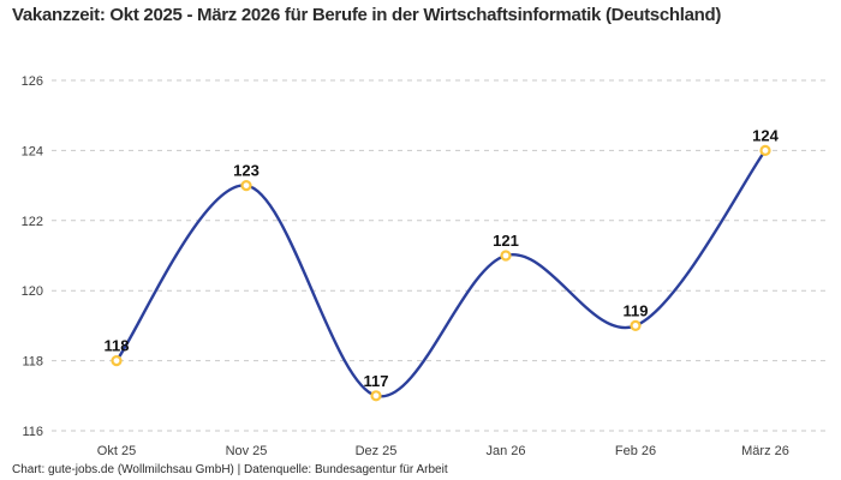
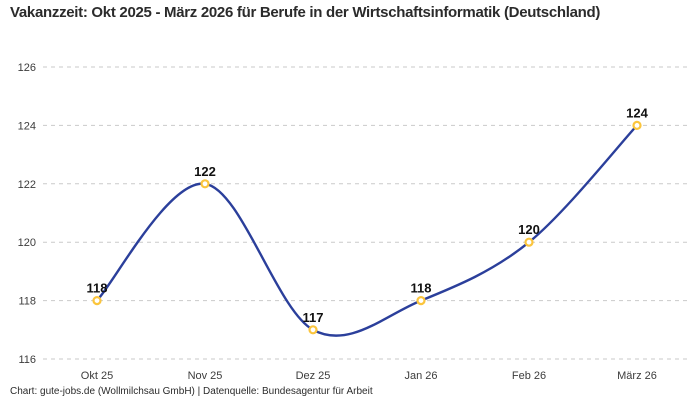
Nov 25: 123 -> 122
Jan 26: 121 -> 118
Feb 26: 119 -> 120
